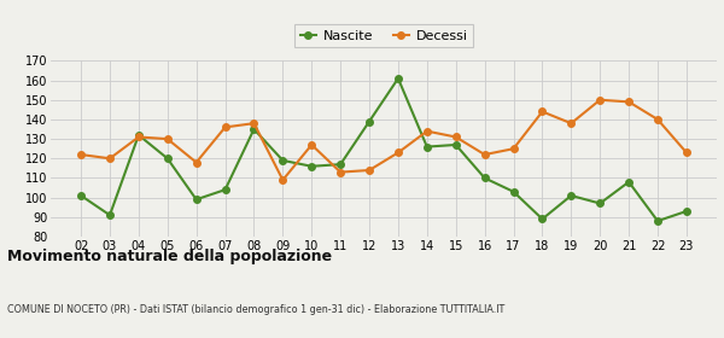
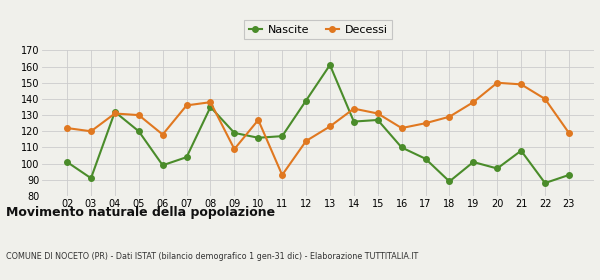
Decessi/11: 113 -> 93
Decessi/18: 144 -> 129
Decessi/23: 123 -> 119
